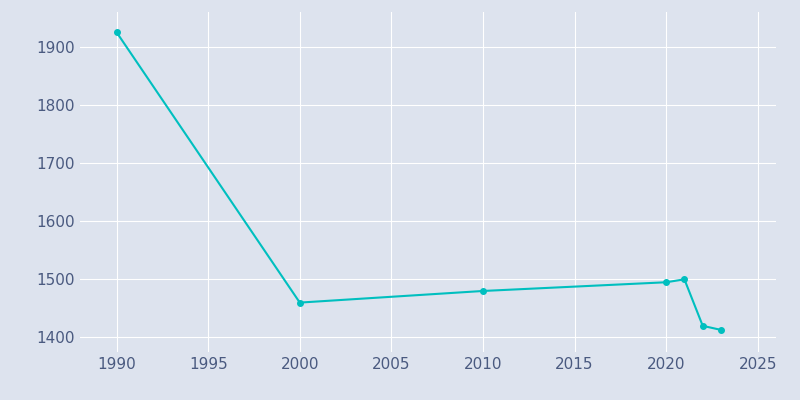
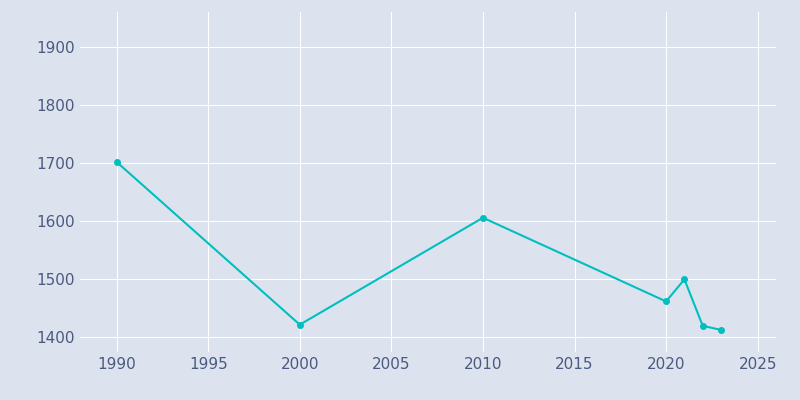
1990: 1925 -> 1702
2000: 1460 -> 1422
2010: 1480 -> 1606
2020: 1495 -> 1462
